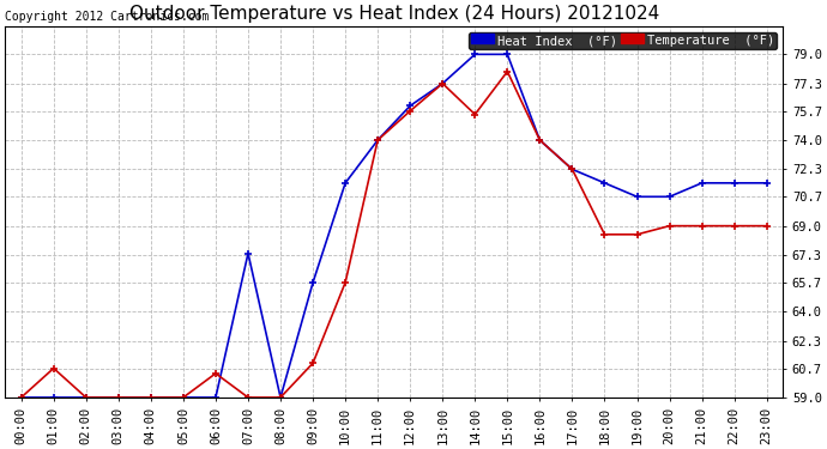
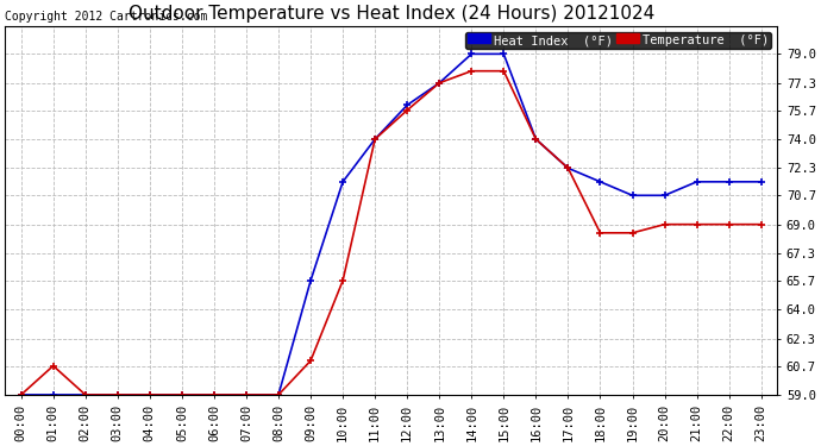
Temperature (°F)/06:00: 60.4 -> 59.0
Heat Index (°F)/07:00: 67.4 -> 59.0
Temperature (°F)/14:00: 75.5 -> 78.0
